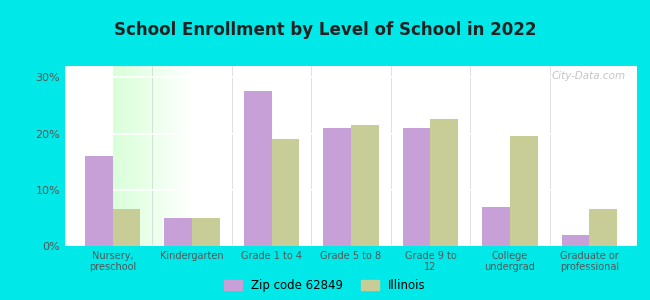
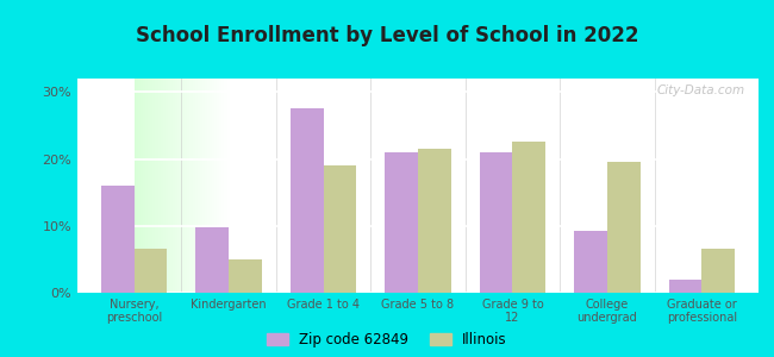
Zip code 62849/Kindergarten: 5.0% -> 9.8%
Zip code 62849/College undergrad: 7.0% -> 9.2%
